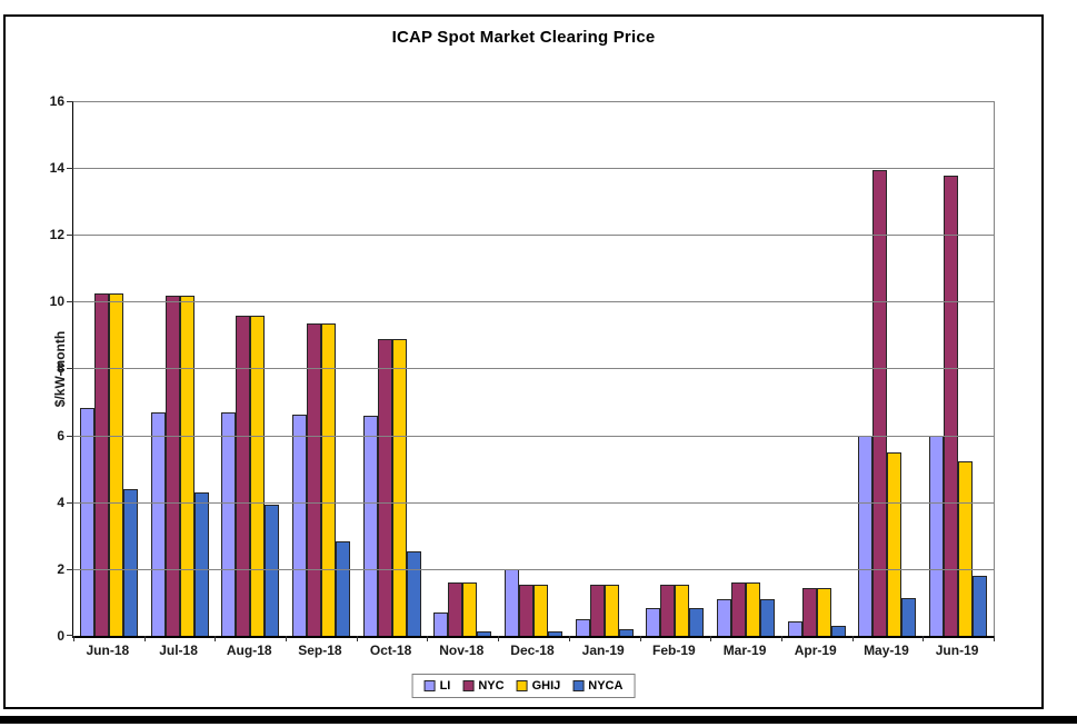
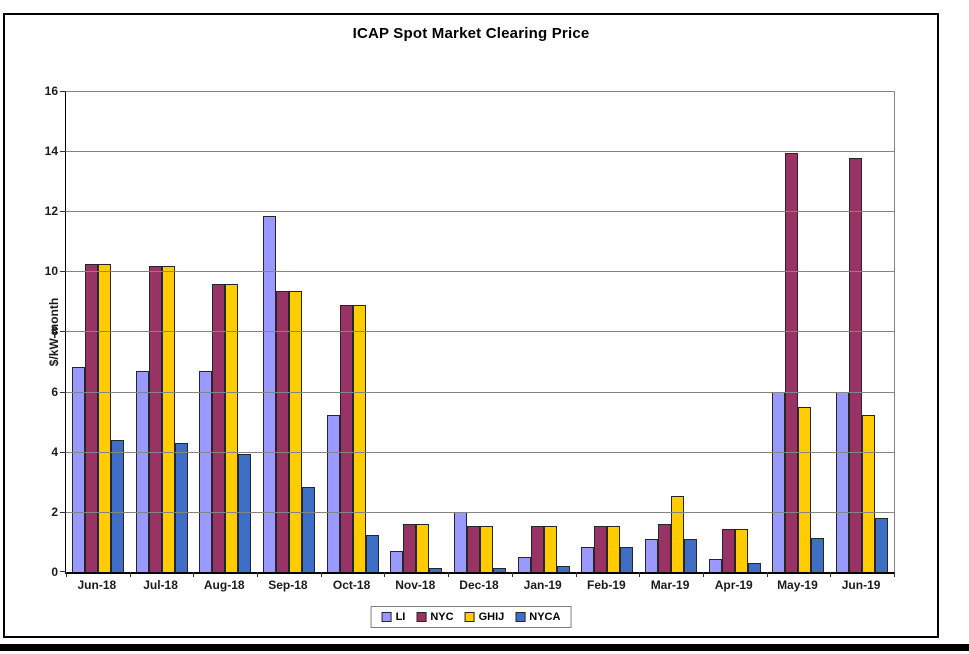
LI/Sep-18: 6.6 -> 11.8
LI/Oct-18: 6.5 -> 5.2
NYCA/Oct-18: 2.5 -> 1.2
GHIJ/Mar-19: 1.6 -> 2.5
